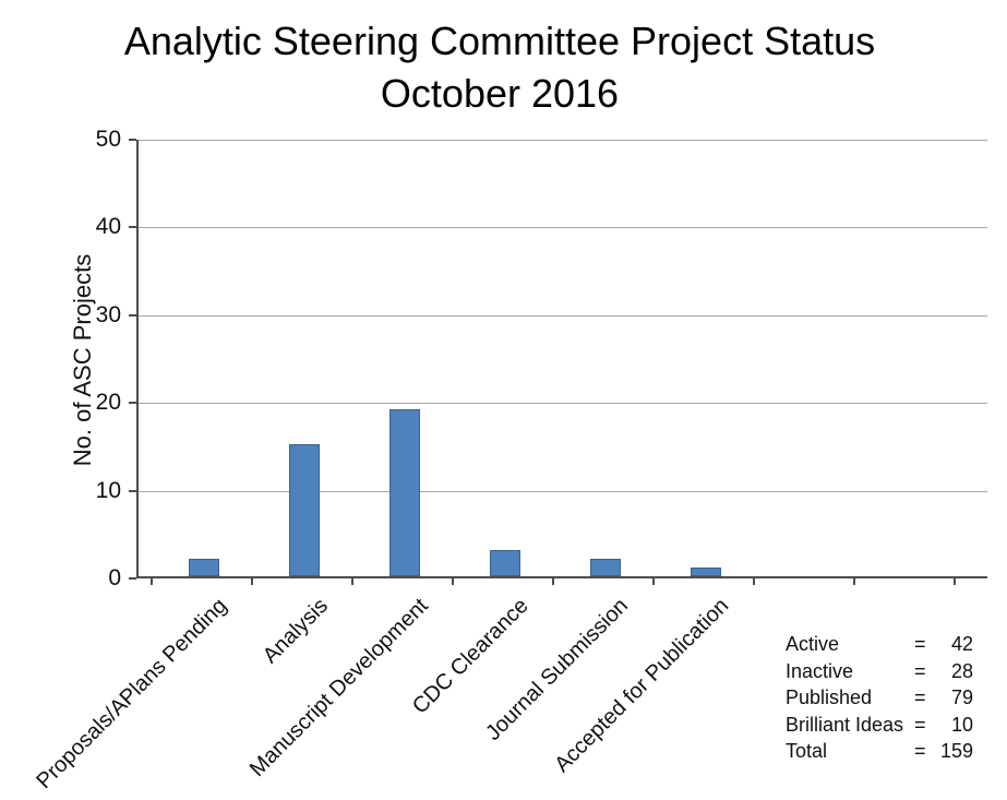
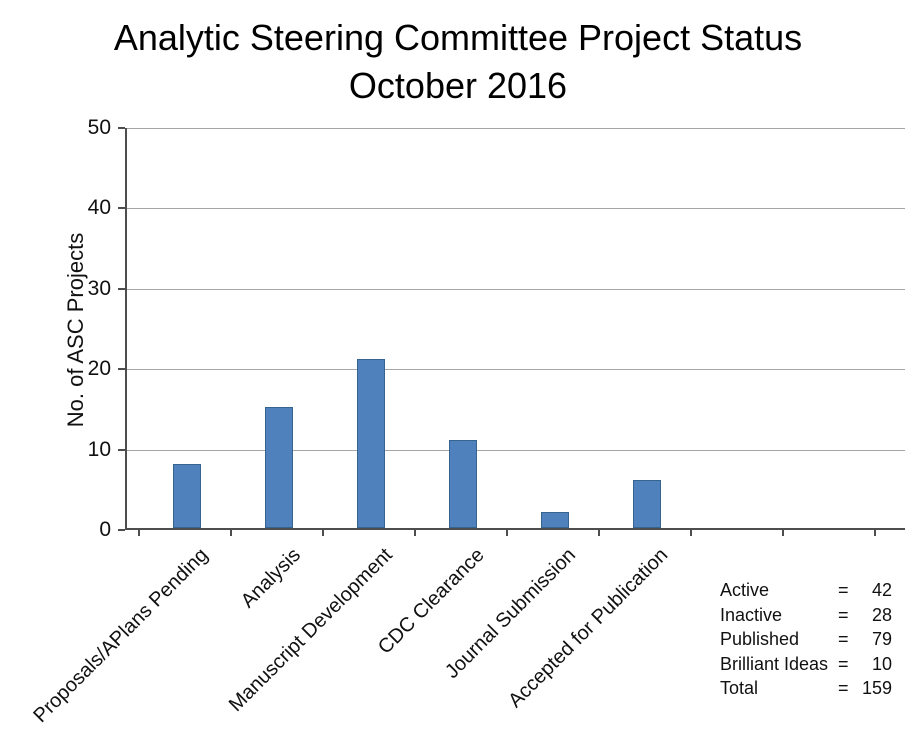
Proposals/APlans Pending: 2 -> 8
Manuscript Development: 19 -> 21
CDC Clearance: 3 -> 11
Accepted for Publication: 1 -> 6
